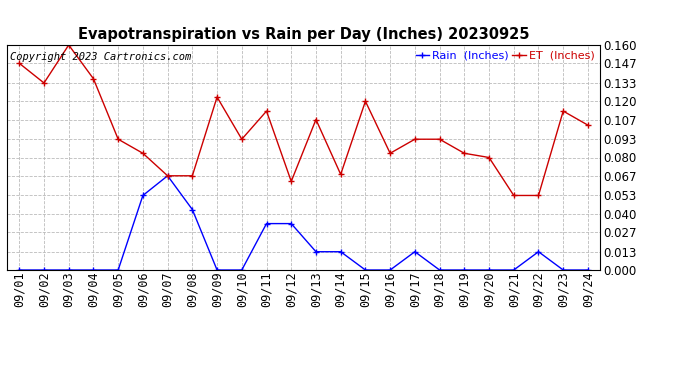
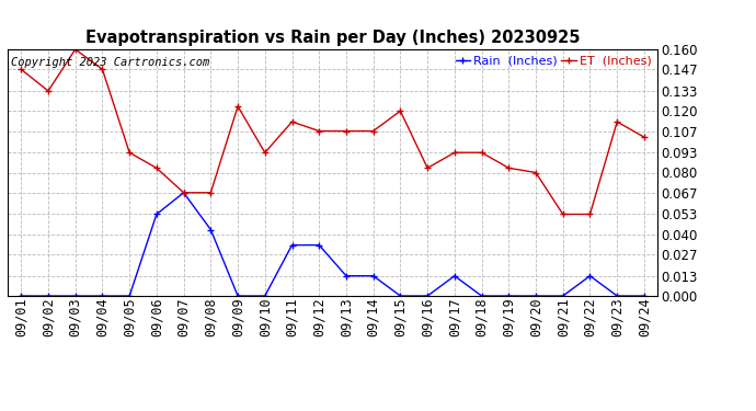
ET (Inches)/09/04: 0.136 -> 0.147
ET (Inches)/09/12: 0.063 -> 0.107
ET (Inches)/09/14: 0.068 -> 0.107
